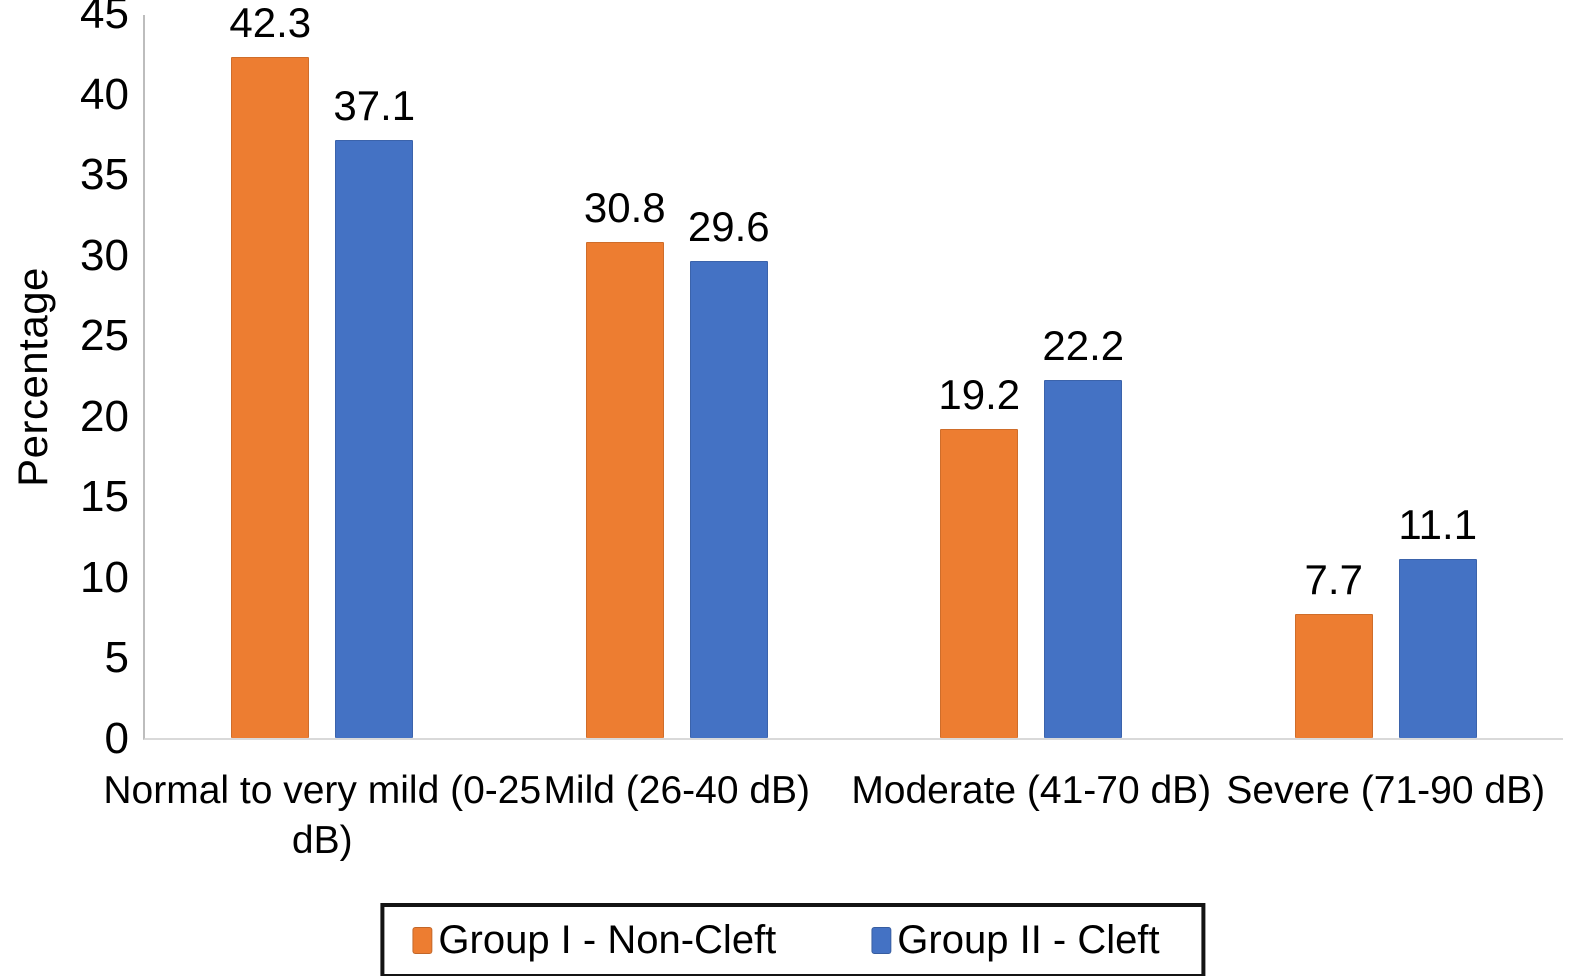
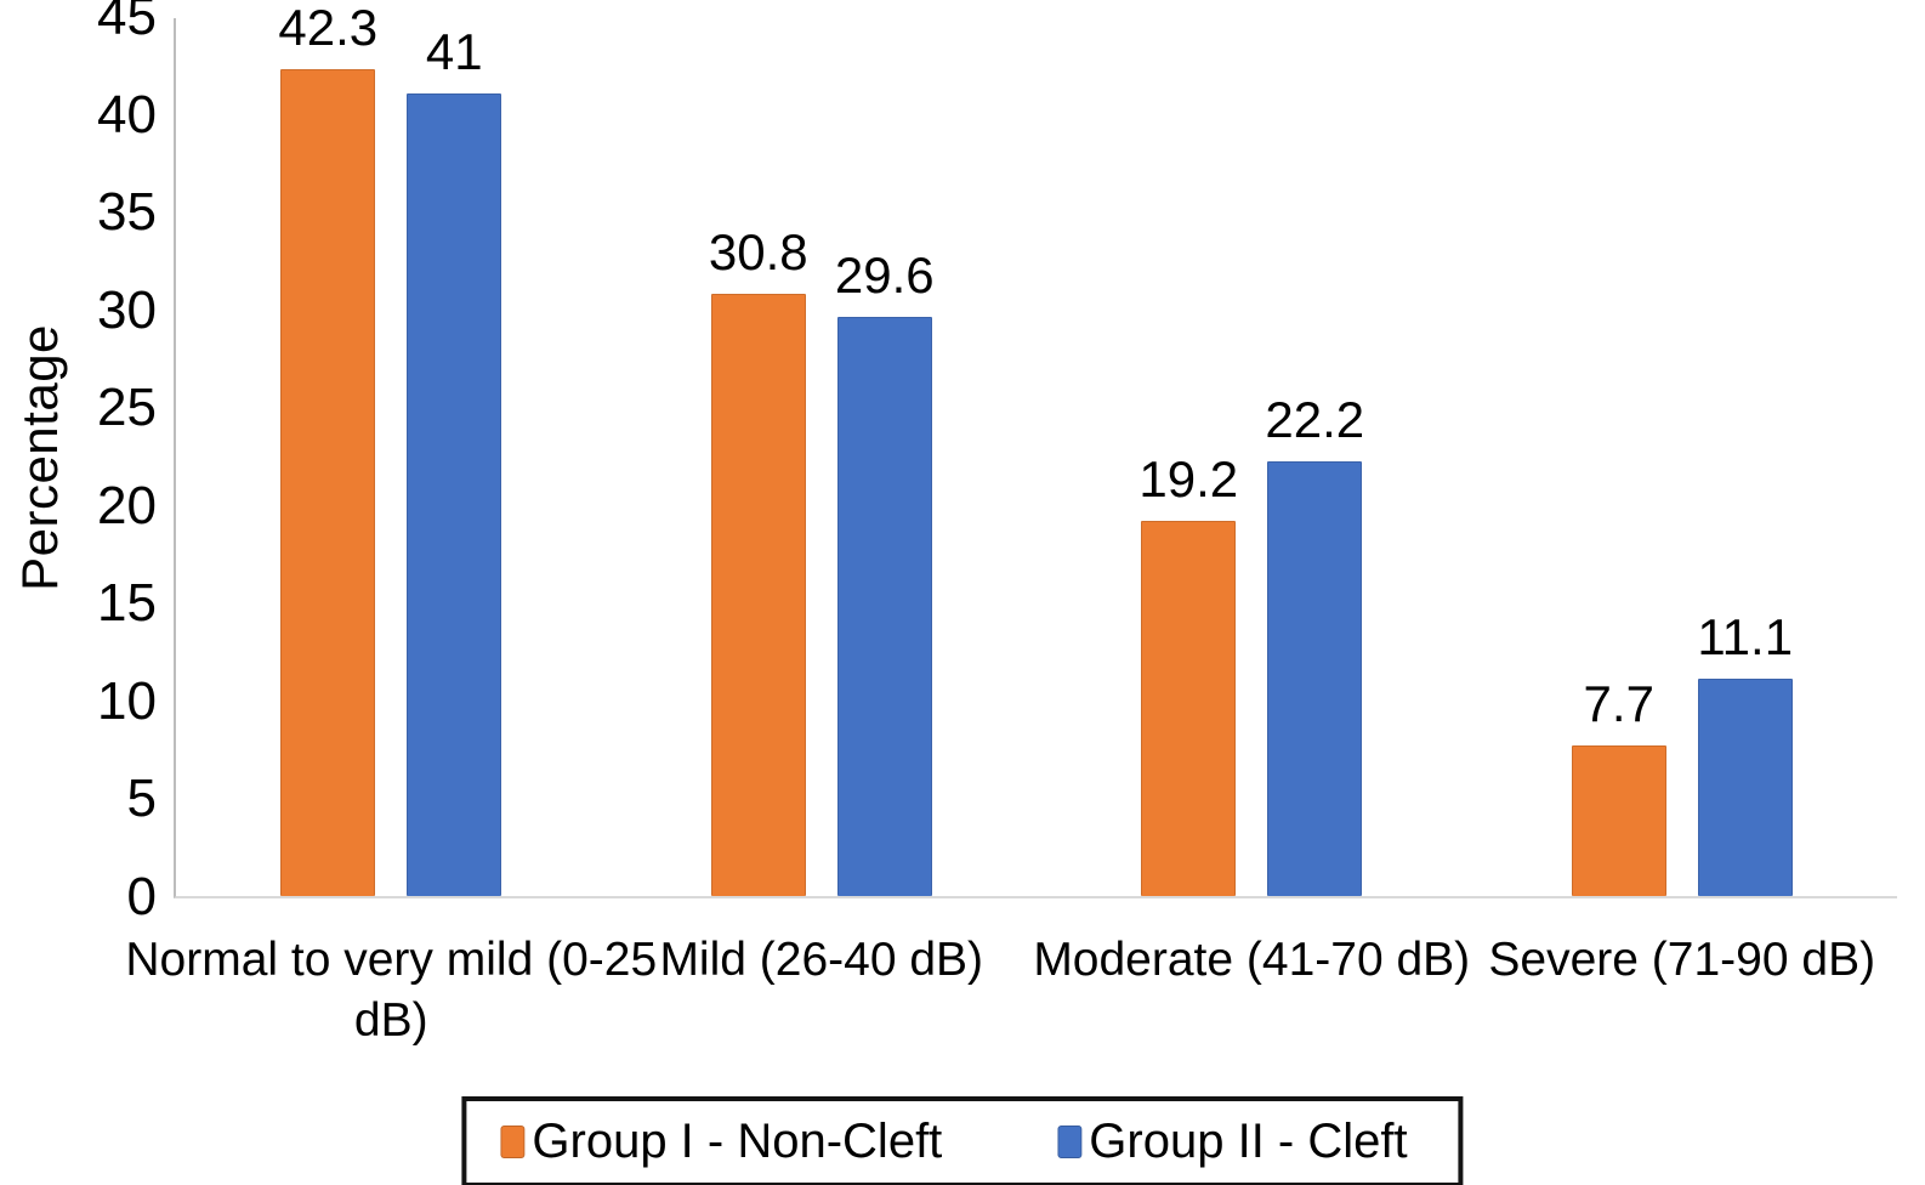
Group II - Cleft/Normal to very mild (0-25 dB): 37.1 -> 41
